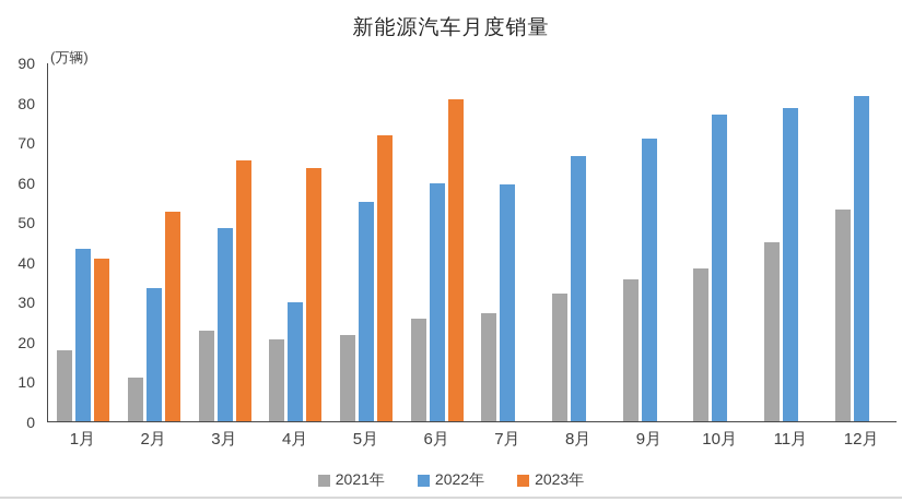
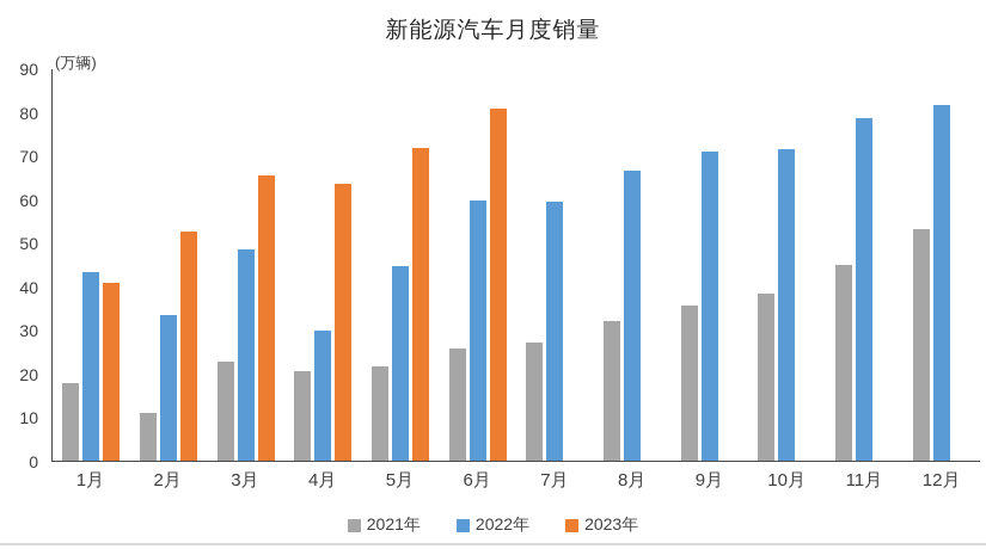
2022年/5月: 55 -> 45
2022年/10月: 77 -> 71
